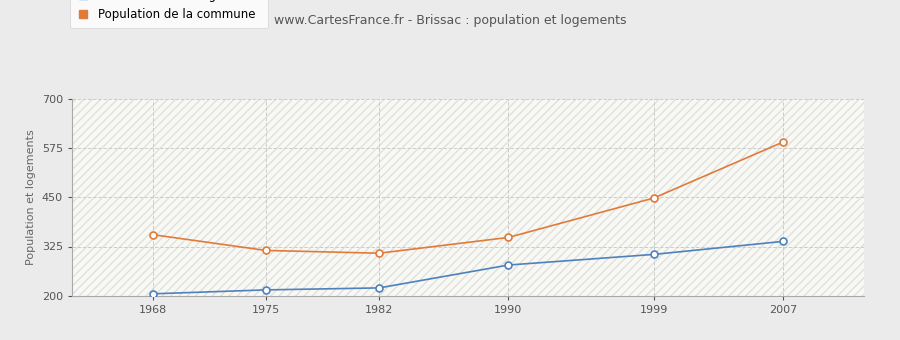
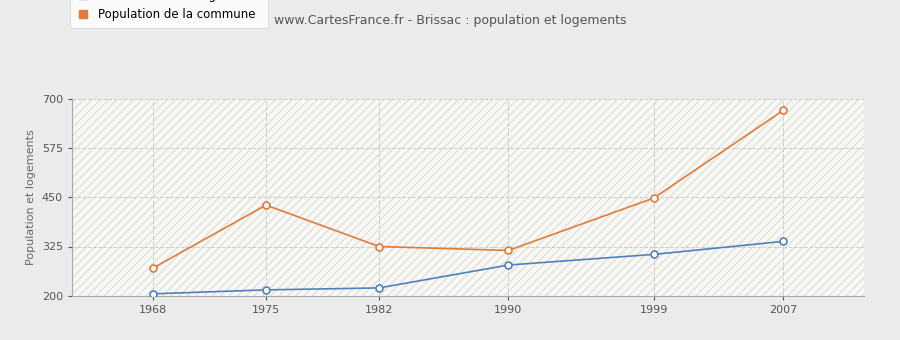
Population de la commune/1968: 355 -> 270
Population de la commune/1975: 315 -> 430
Population de la commune/1982: 308 -> 325
Population de la commune/1990: 348 -> 315
Population de la commune/2007: 590 -> 670
